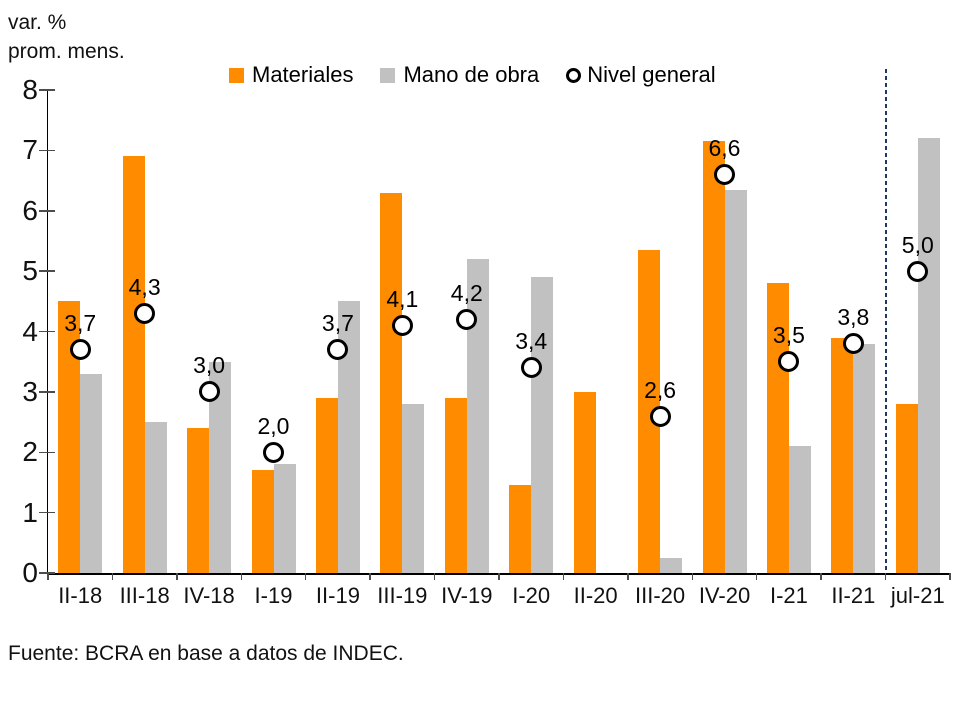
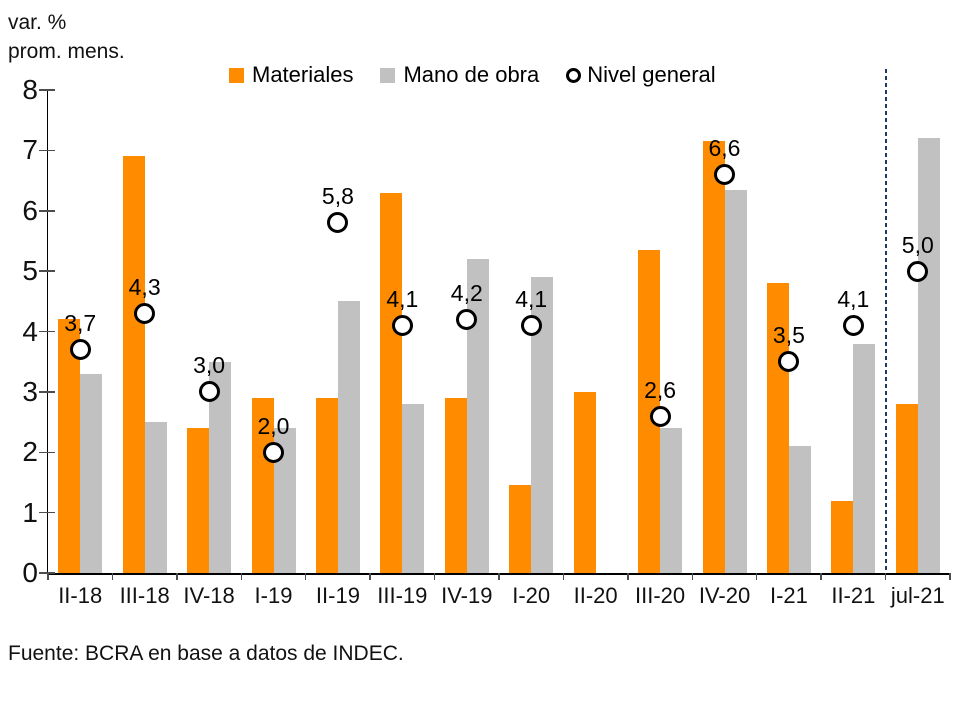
Materiales/II-18: 4.5 -> 4.2
Materiales/I-19: 1.7 -> 2.9
Mano de obra/I-19: 1.8 -> 2.4
Nivel general/II-19: 3,7 -> 5,8
Nivel general/I-20: 3,4 -> 4,1
Mano de obra/III-20: 0.2 -> 2.4
Materiales/II-21: 3.9 -> 1.2
Nivel general/II-21: 3,8 -> 4,1
